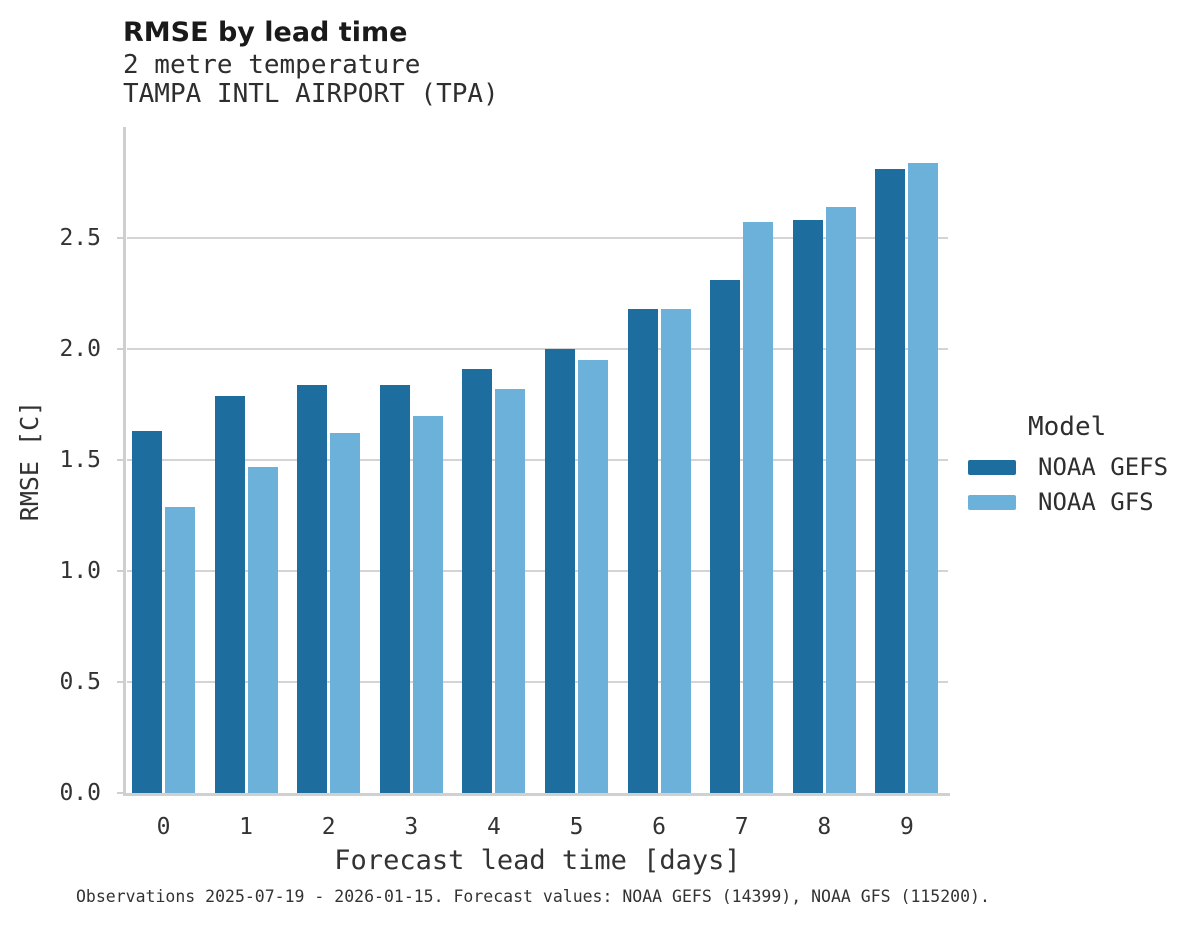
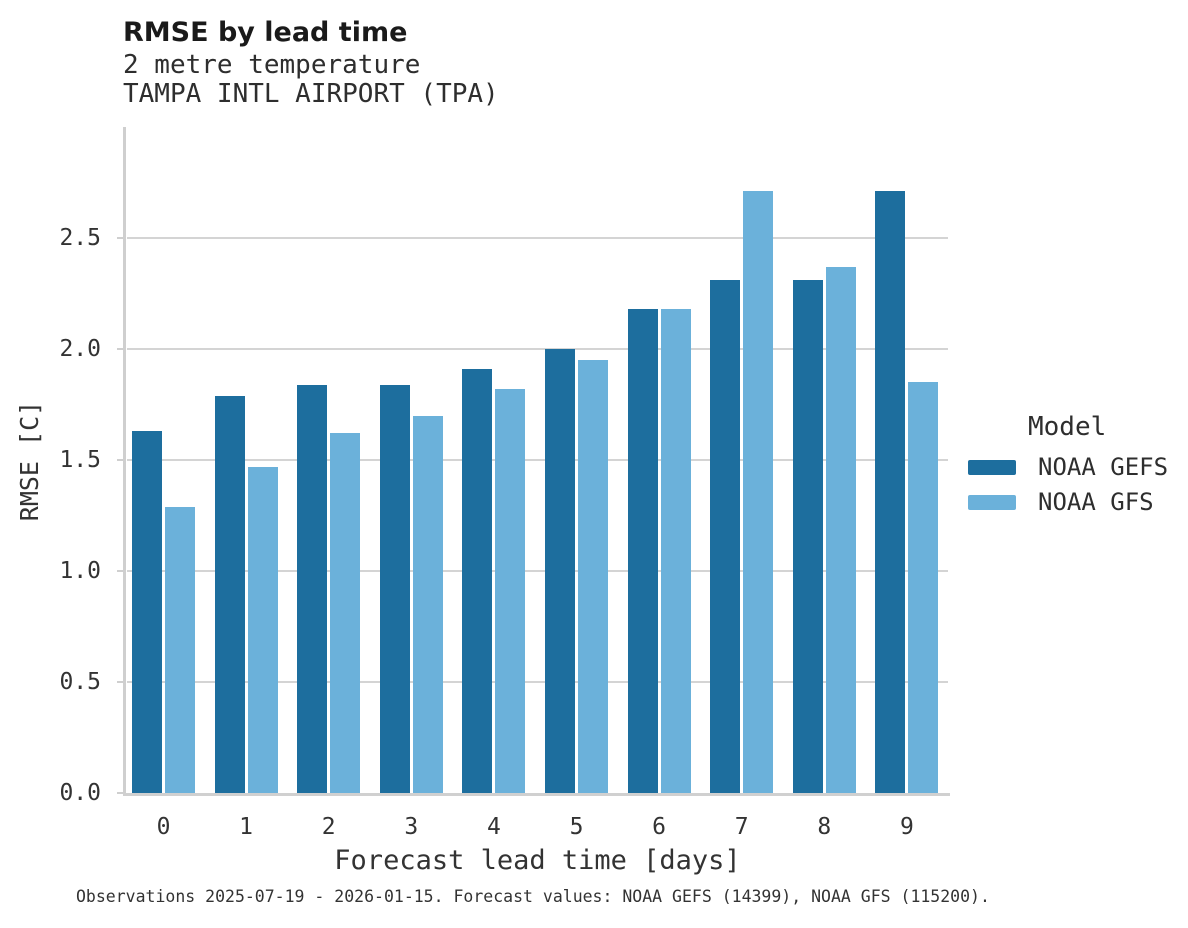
NOAA GFS/7: 2.57 -> 2.71
NOAA GEFS/8: 2.58 -> 2.31
NOAA GFS/8: 2.64 -> 2.37
NOAA GEFS/9: 2.81 -> 2.71
NOAA GFS/9: 2.84 -> 1.85
